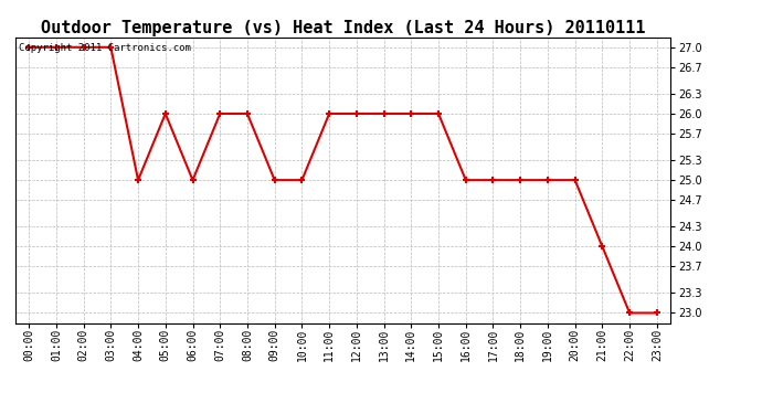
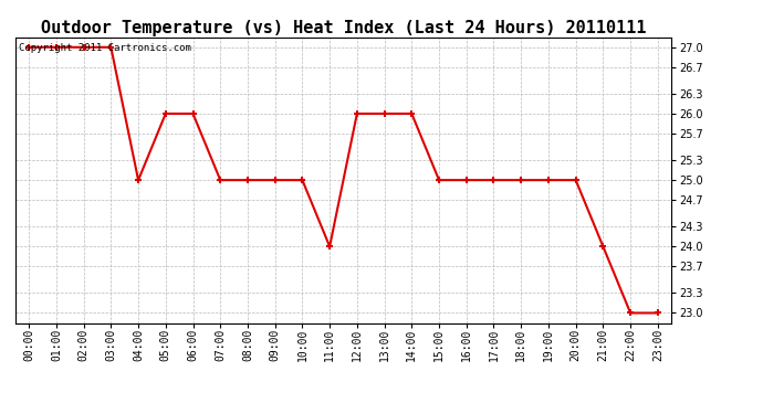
06:00: 25 -> 26
07:00: 26 -> 25
08:00: 26 -> 25
11:00: 26 -> 24
15:00: 26 -> 25
